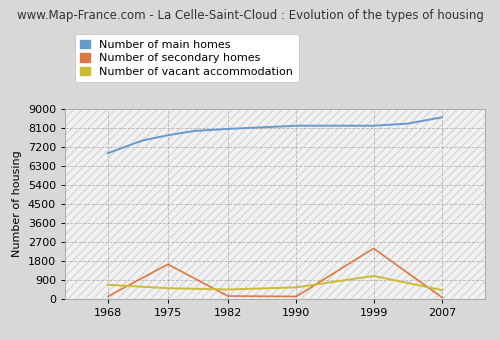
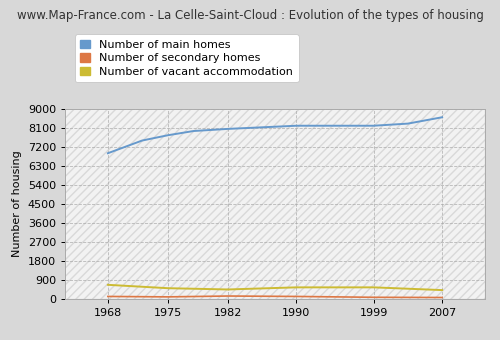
Number of secondary homes/1975: 1650 -> 110
Number of secondary homes/1999: 2400 -> 90
Number of vacant accommodation/1999: 1100 -> 560
